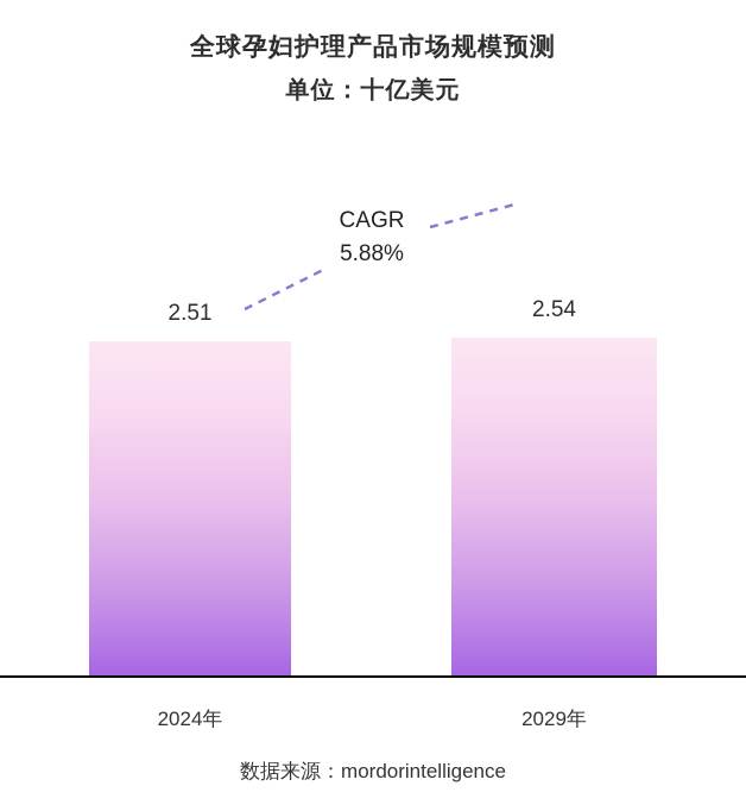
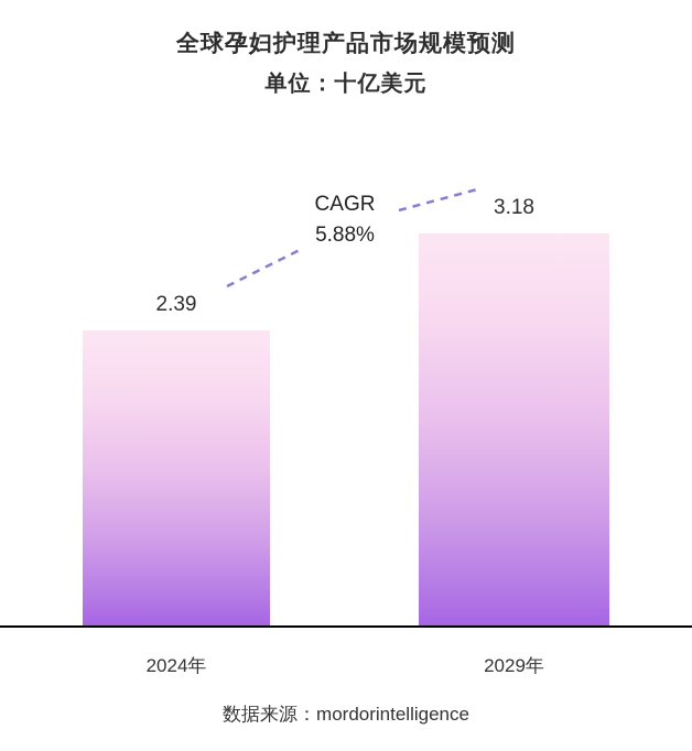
2024年: 2.51 -> 2.39
2029年: 2.54 -> 3.18
